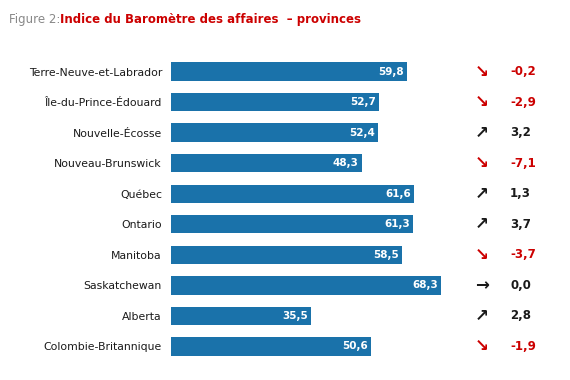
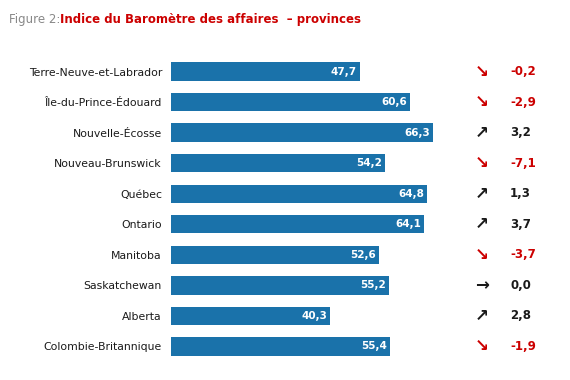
Terre-Neuve-et-Labrador: 59,8 -> 47,7
Île-du-Prince-Édouard: 52,7 -> 60,6
Nouvelle-Écosse: 52,4 -> 66,3
Nouveau-Brunswick: 48,3 -> 54,2
Québec: 61,6 -> 64,8
Ontario: 61,3 -> 64,1
Manitoba: 58,5 -> 52,6
Saskatchewan: 68,3 -> 55,2
Alberta: 35,5 -> 40,3
Colombie-Britannique: 50,6 -> 55,4
